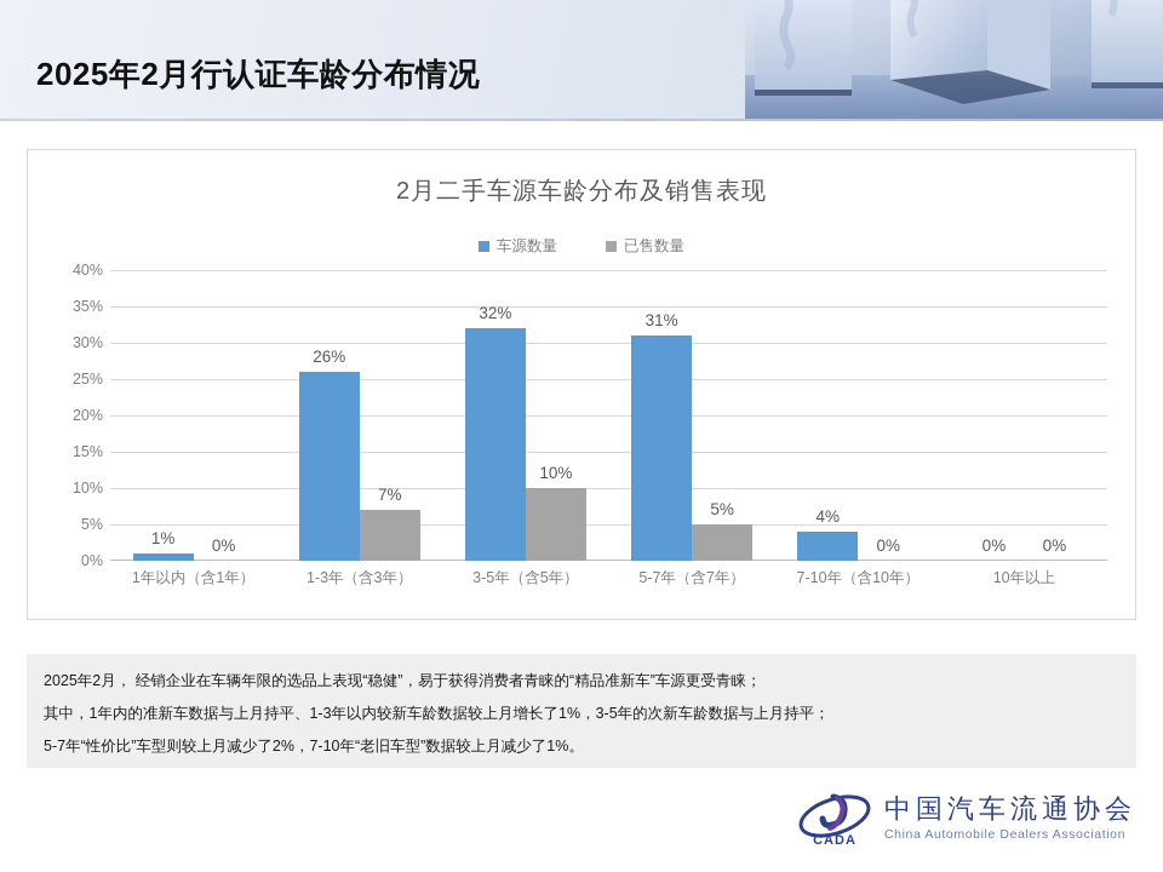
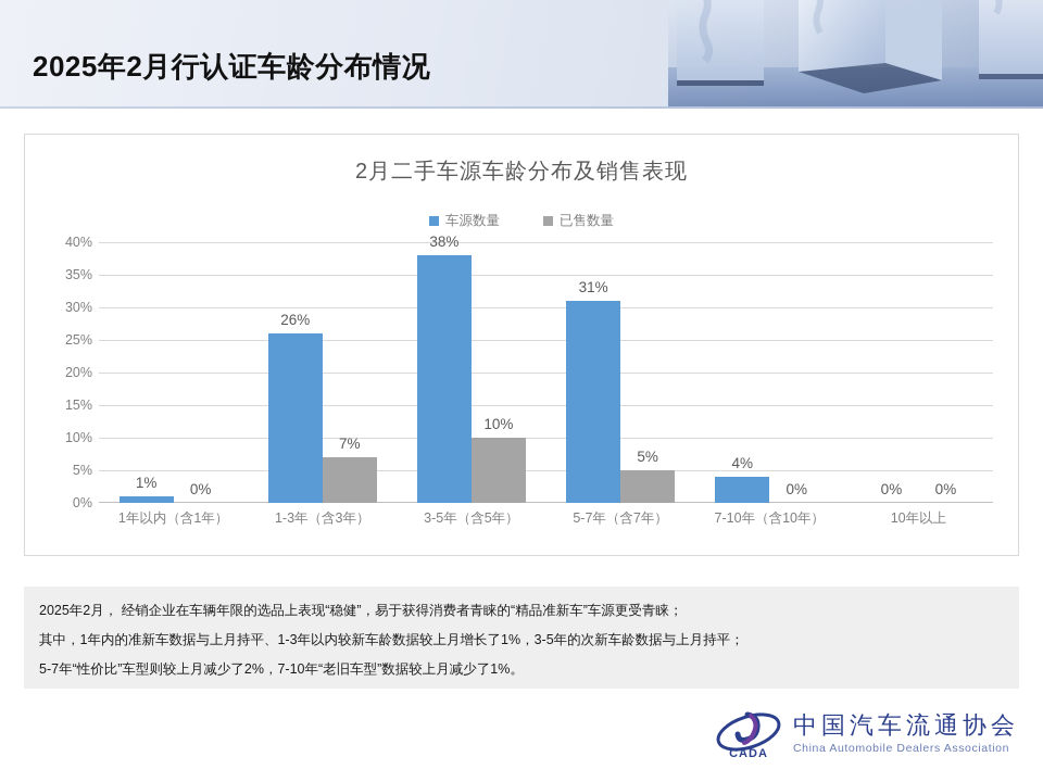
车源数量/3-5年（含5年）: 32% -> 38%
